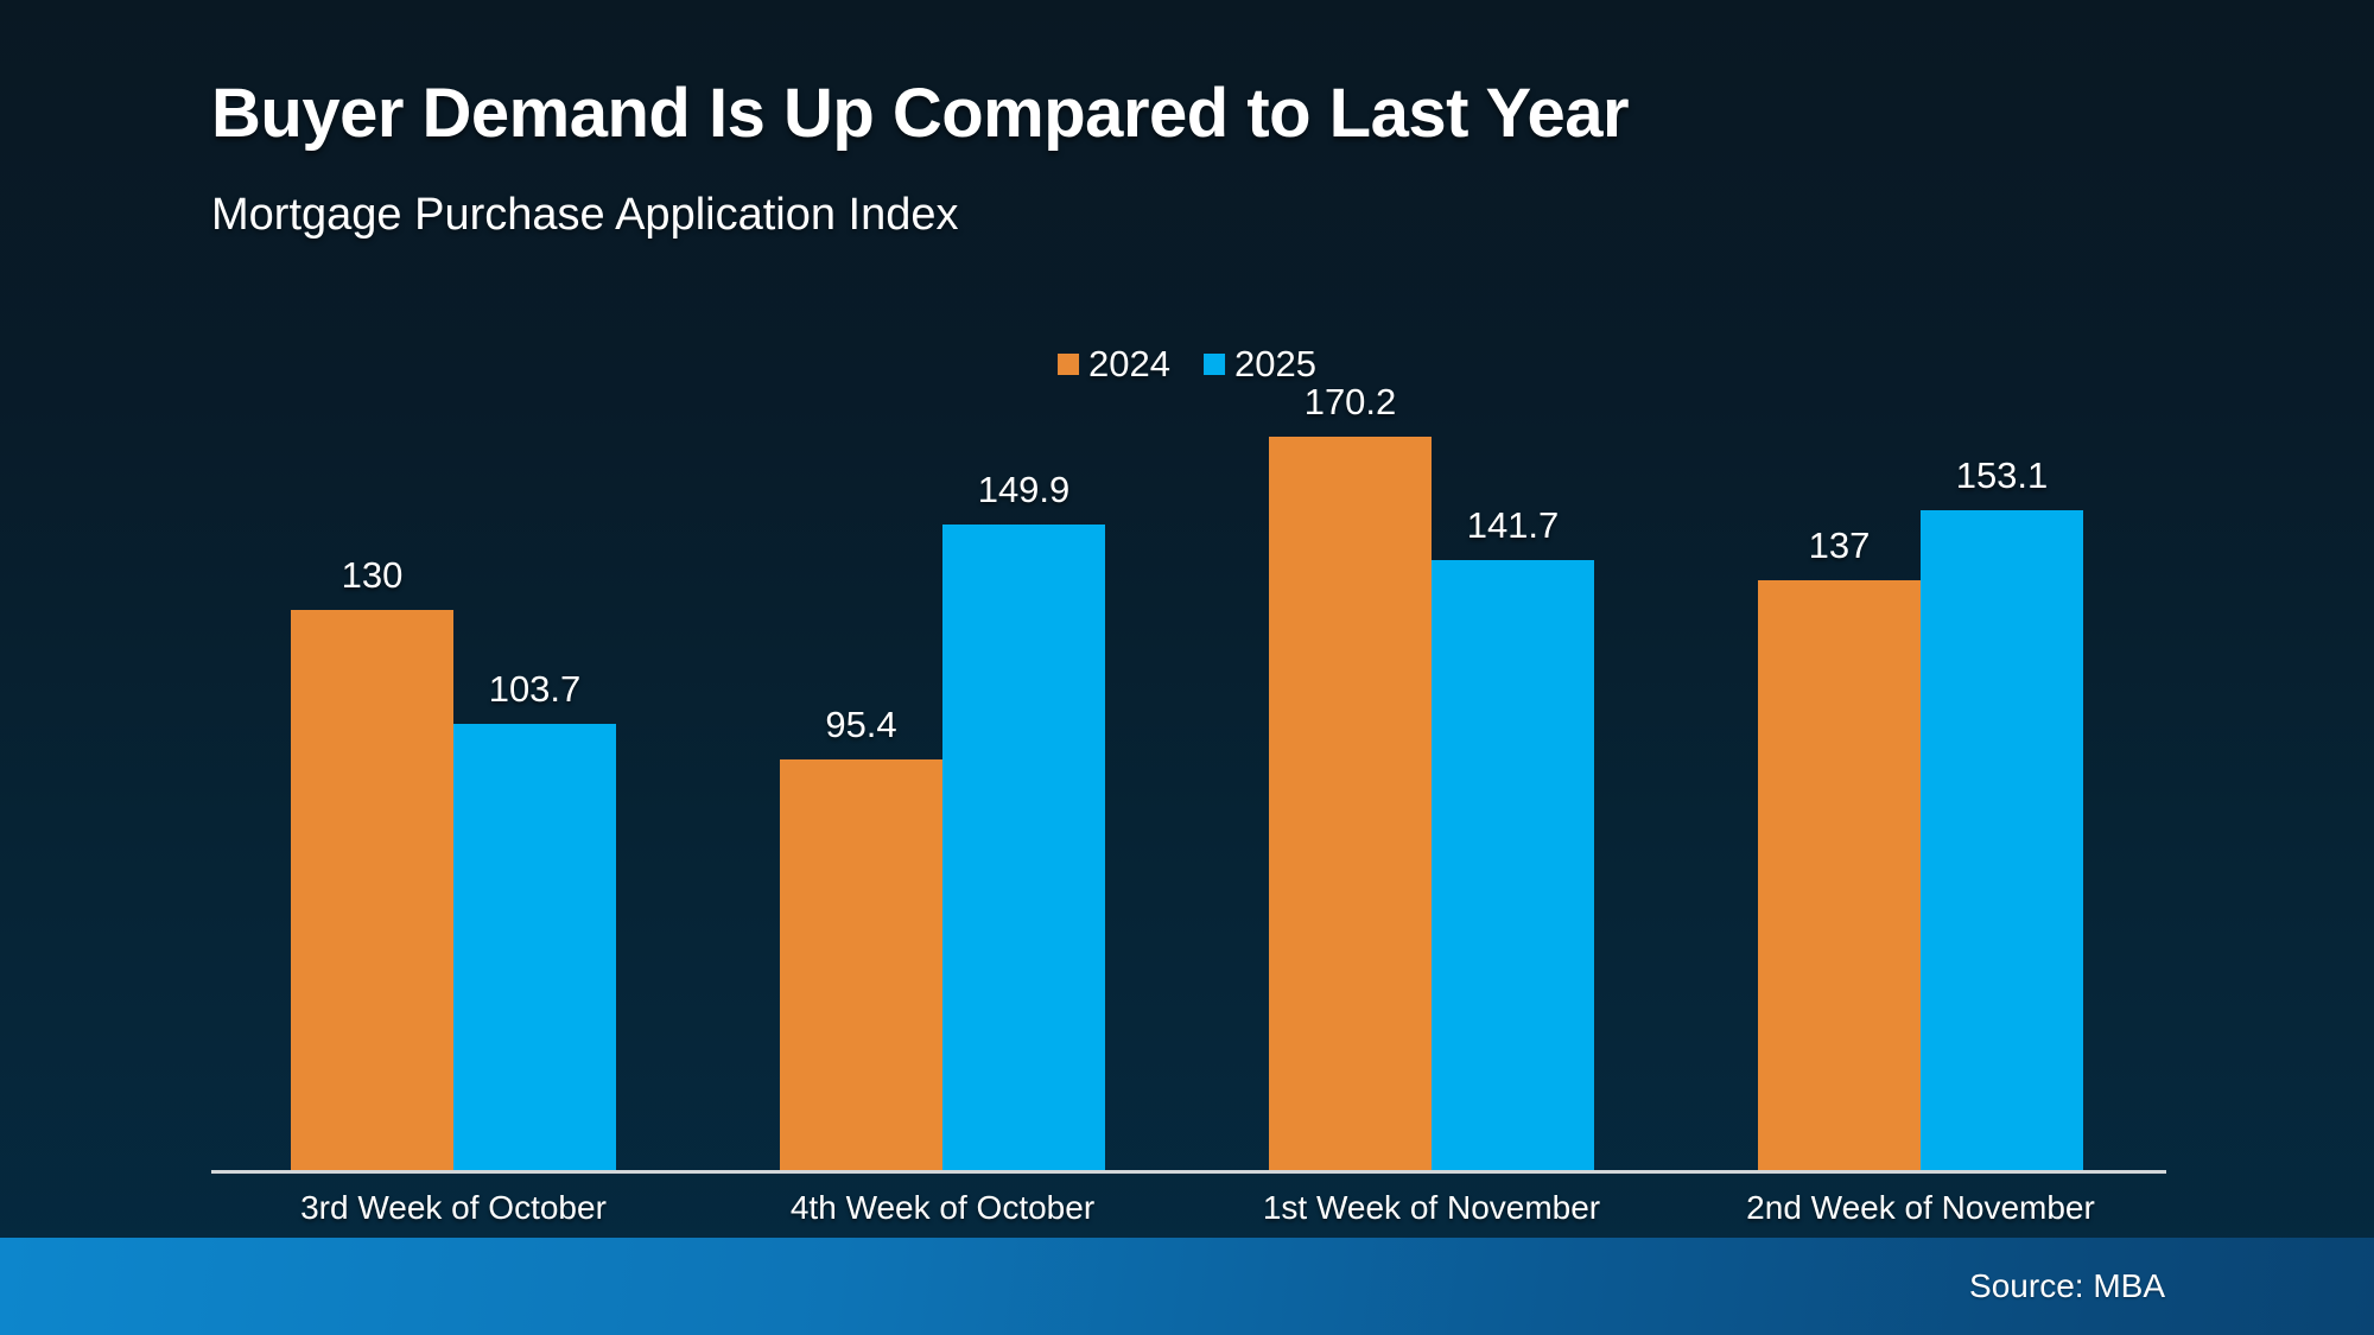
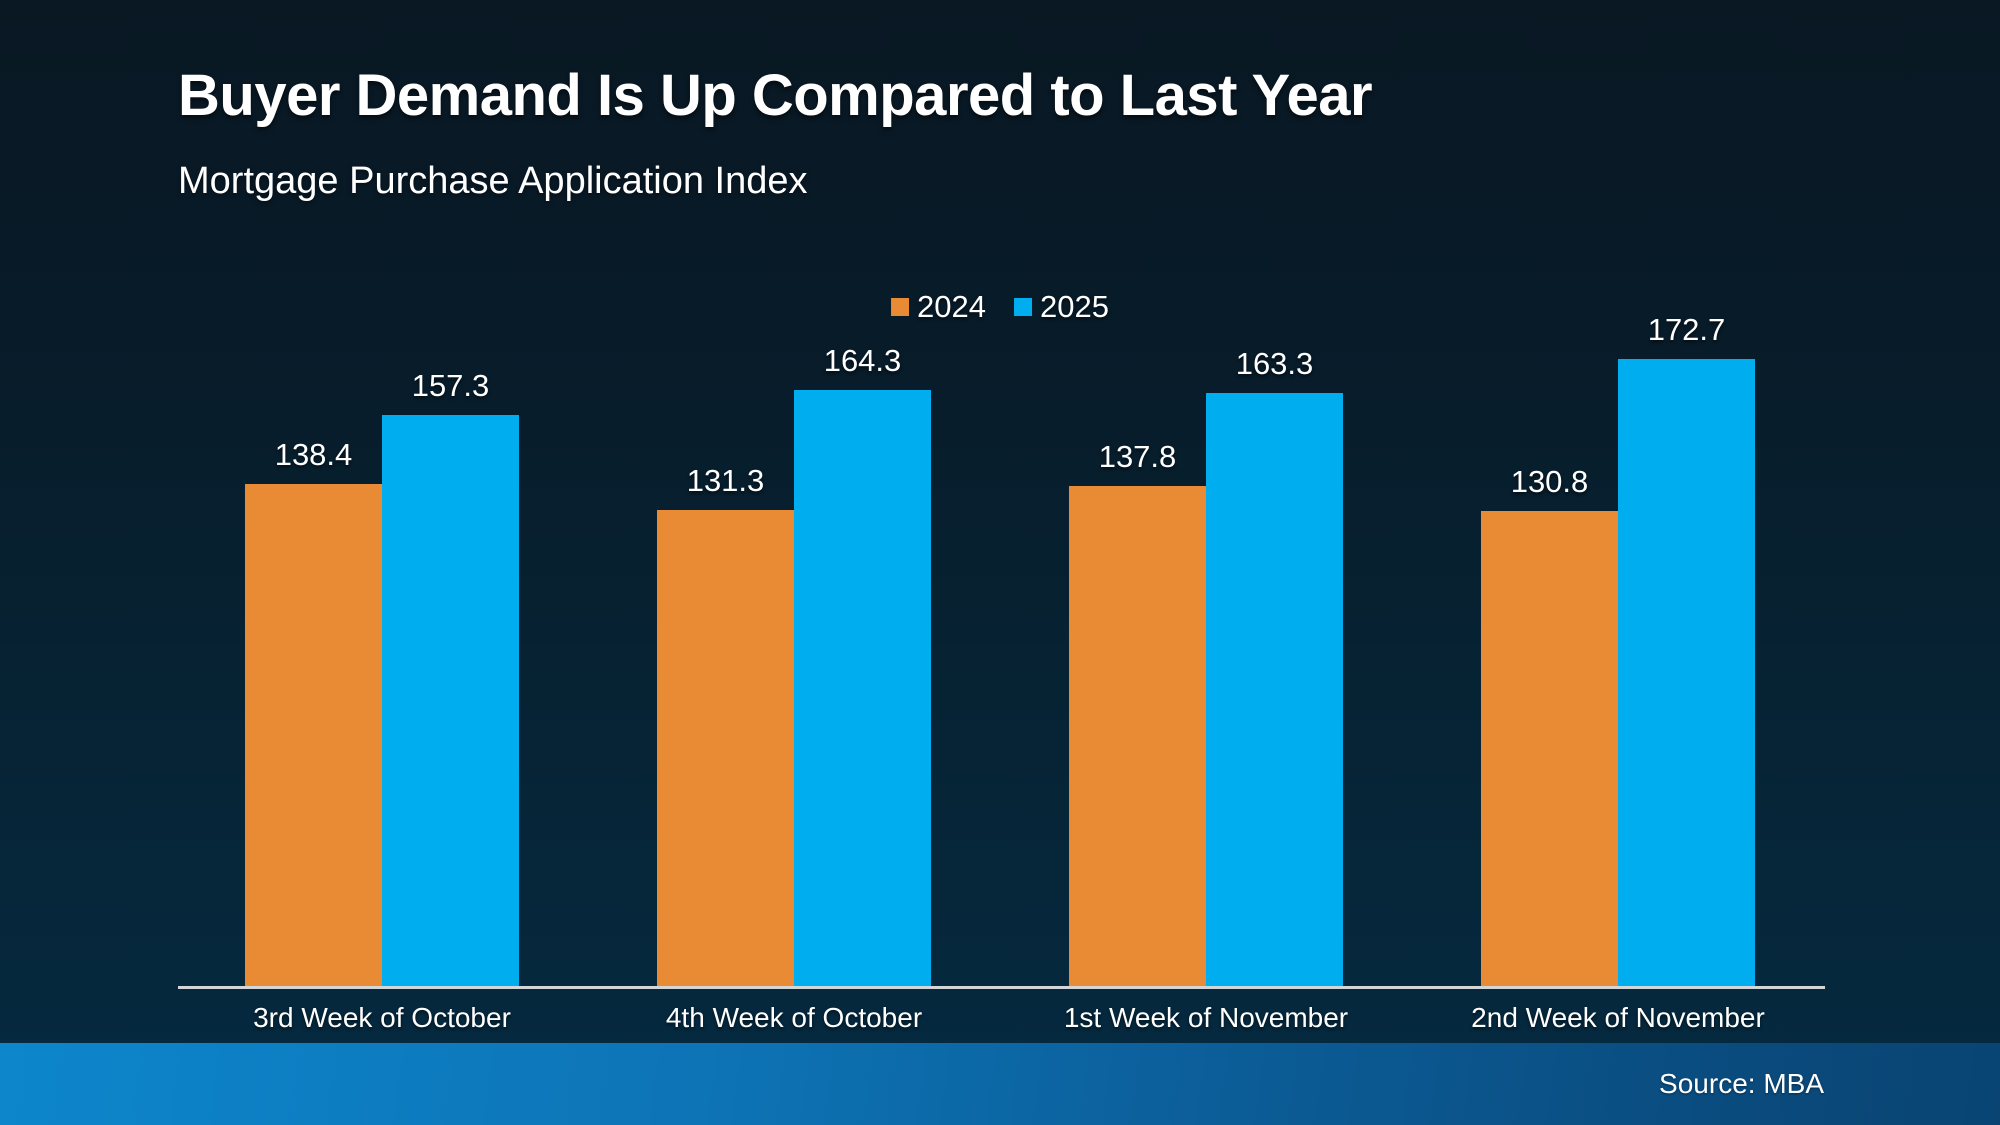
2024/3rd Week of October: 130 -> 138.4
2025/3rd Week of October: 103.7 -> 157.3
2024/4th Week of October: 95.4 -> 131.3
2025/4th Week of October: 149.9 -> 164.3
2024/1st Week of November: 170.2 -> 137.8
2025/1st Week of November: 141.7 -> 163.3
2024/2nd Week of November: 137 -> 130.8
2025/2nd Week of November: 153.1 -> 172.7
